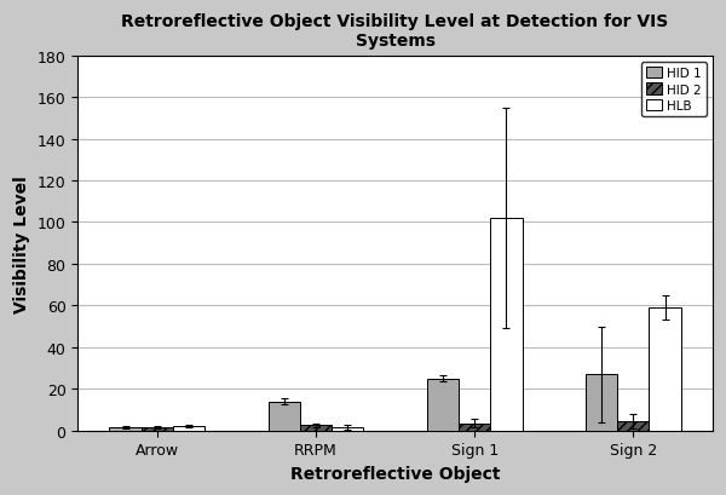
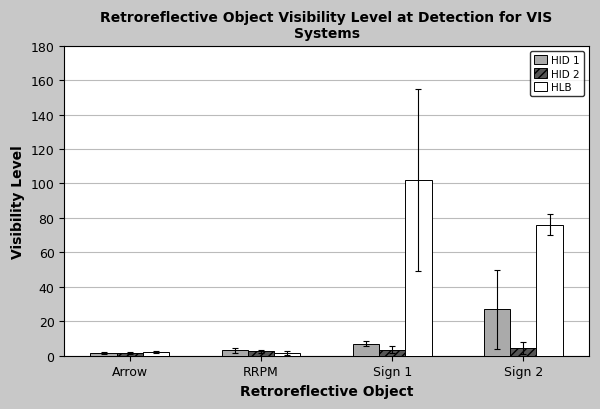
HID 1/RRPM: 14 -> 3
HID 1/Sign 1: 25 -> 7
HLB/Sign 2: 59 -> 76
